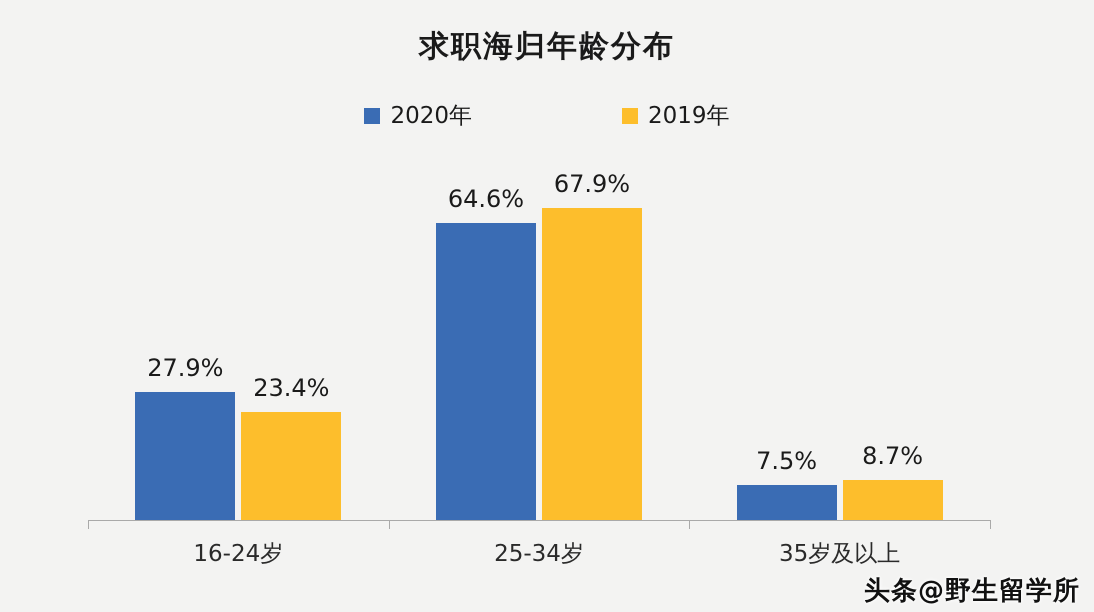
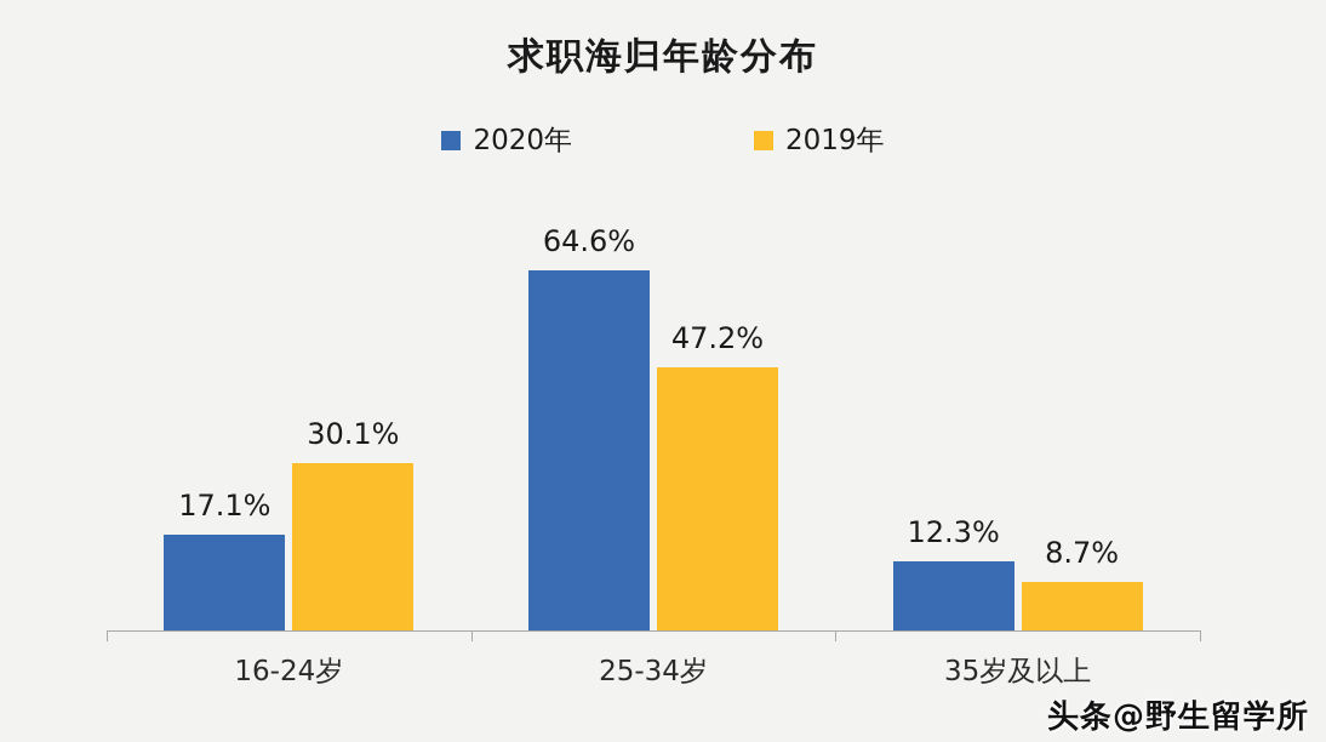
2020年/16-24岁: 27.9% -> 17.1%
2019年/16-24岁: 23.4% -> 30.1%
2019年/25-34岁: 67.9% -> 47.2%
2020年/35岁及以上: 7.5% -> 12.3%
